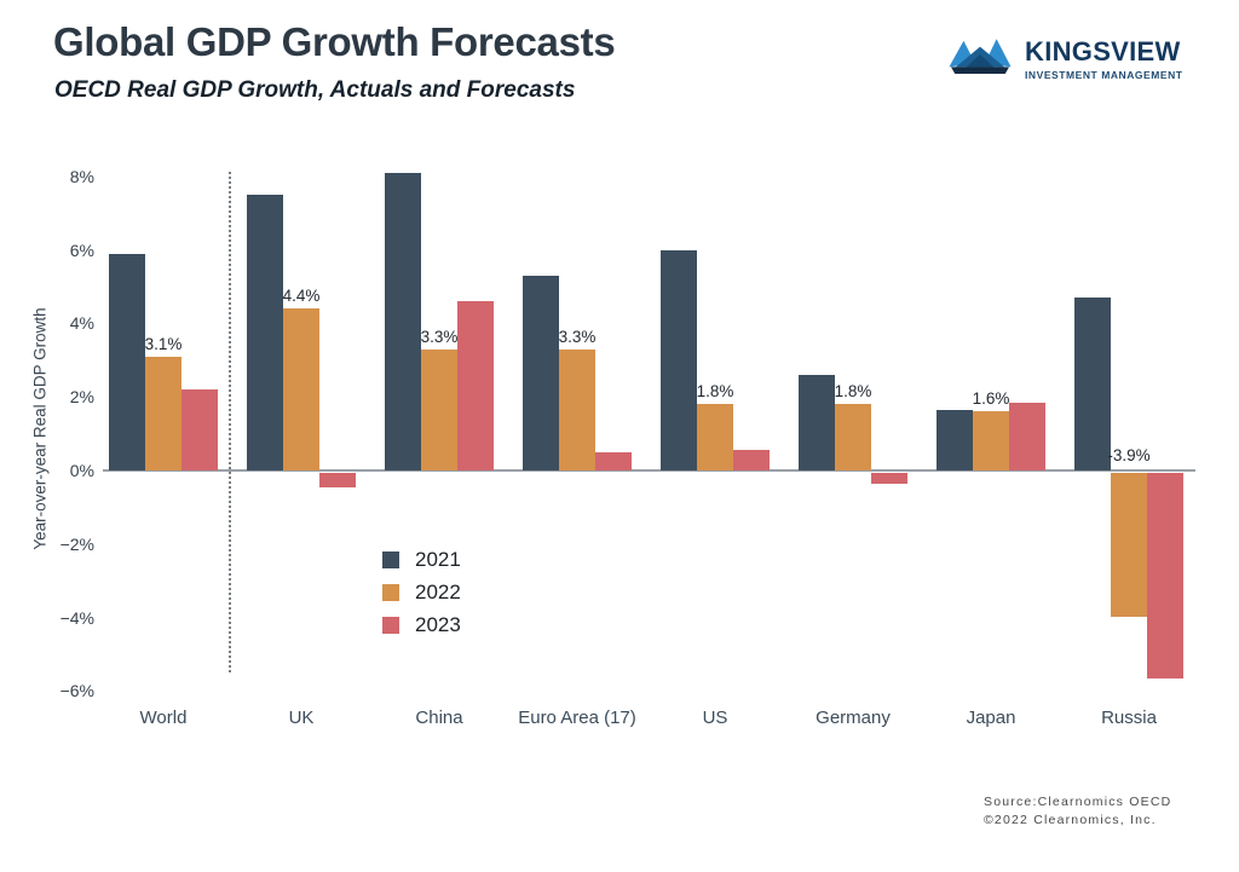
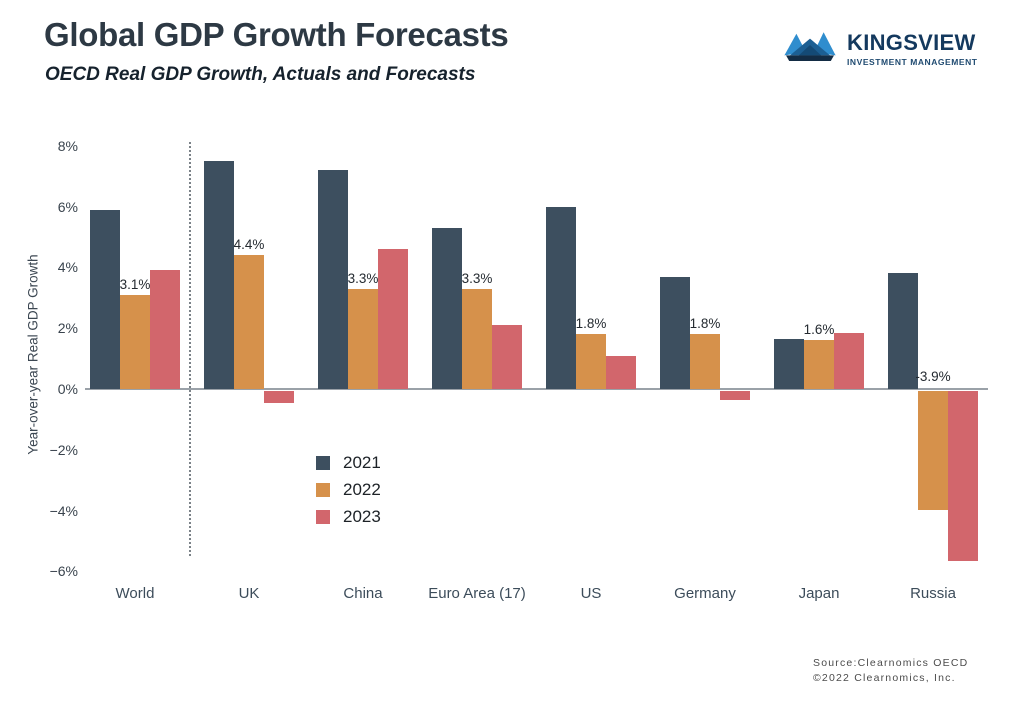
2023/World: 2.2% -> 3.9%
2021/China: 8.1% -> 7.2%
2023/Euro Area (17): 0.5% -> 2.1%
2023/US: 0.6% -> 1.1%
2021/Germany: 2.6% -> 3.7%
2021/Russia: 4.7% -> 3.8%
